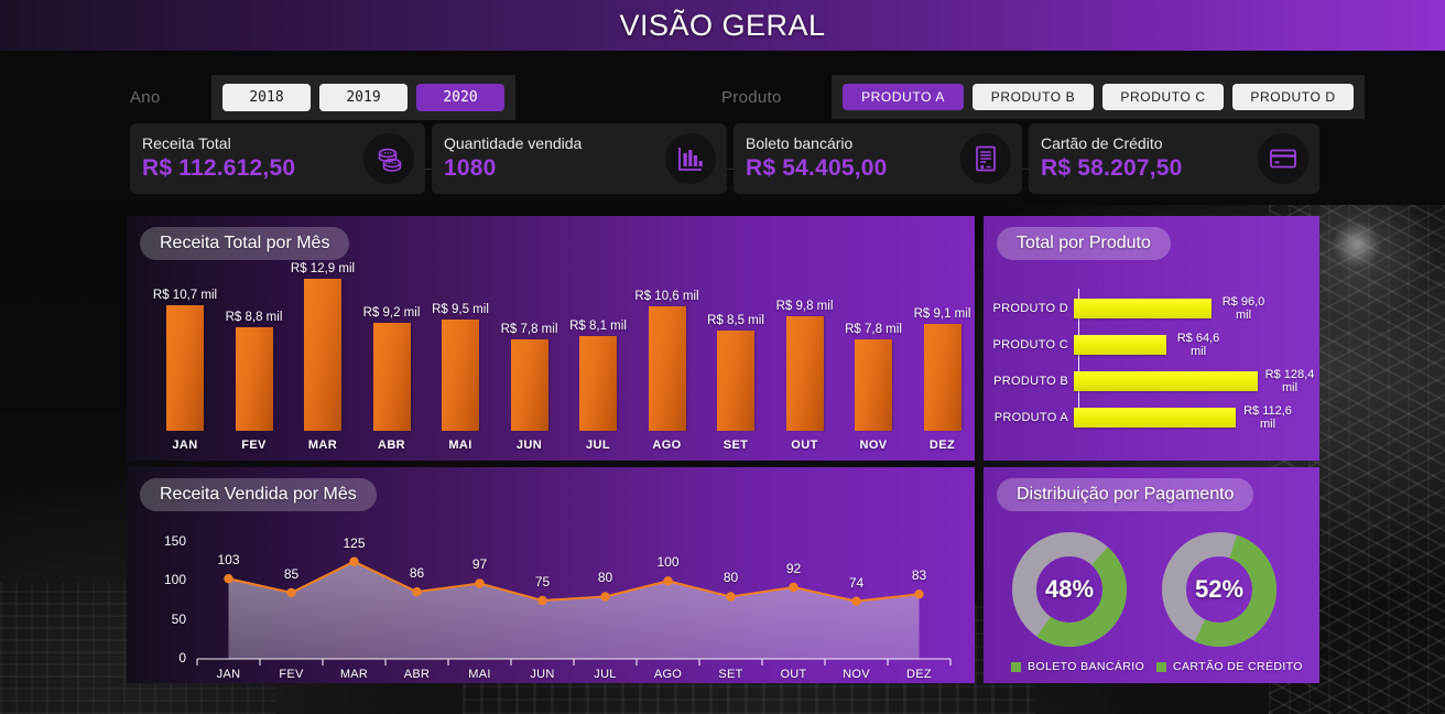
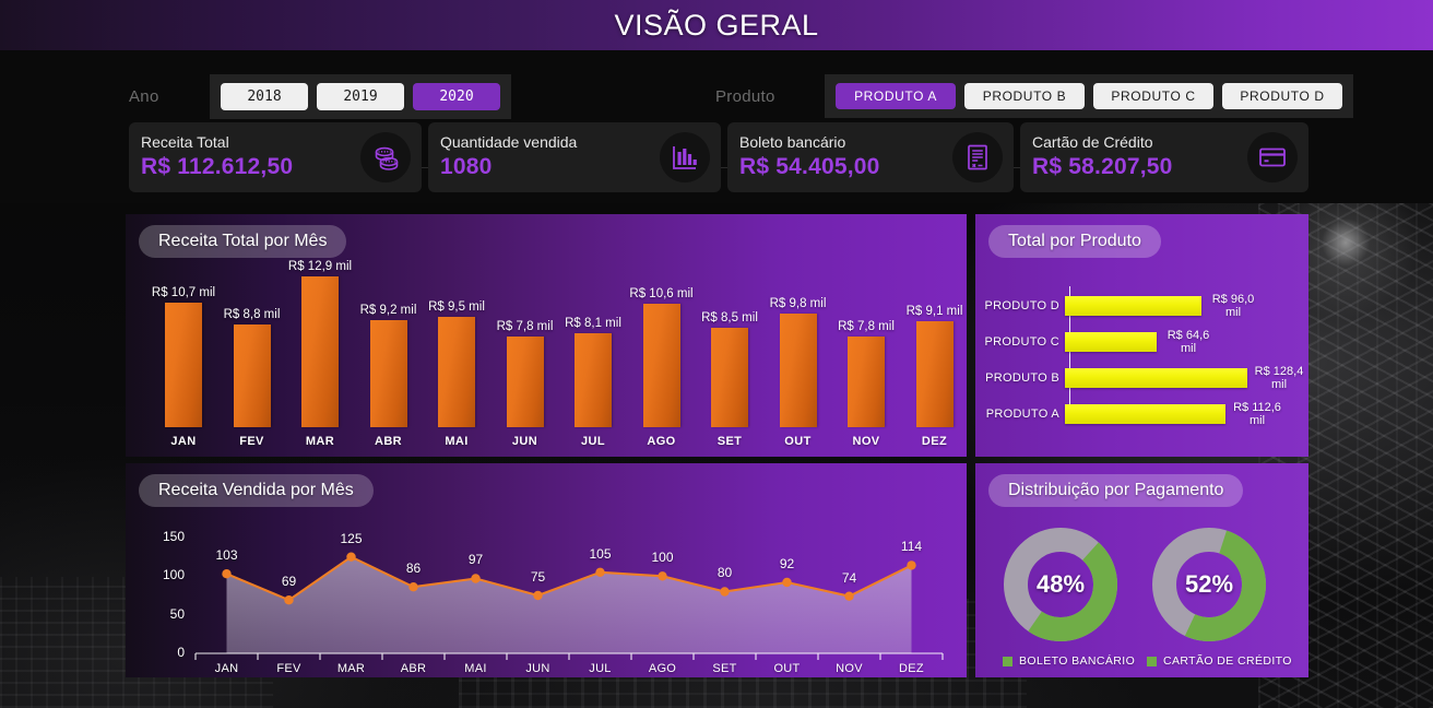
Receita Vendida por Mês/FEV: 85 -> 69
Receita Vendida por Mês/JUL: 80 -> 105
Receita Vendida por Mês/DEZ: 83 -> 114
